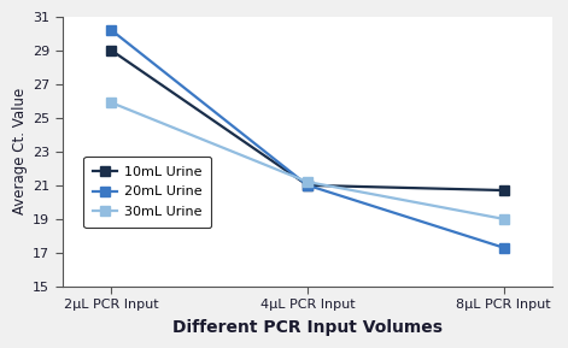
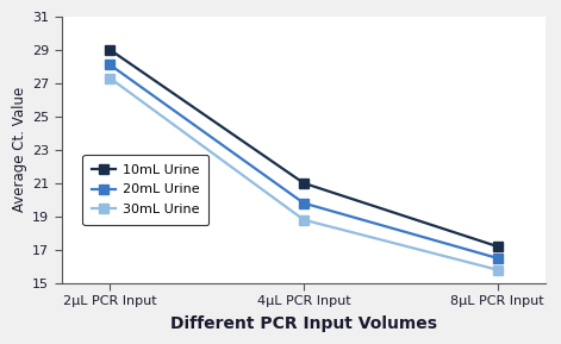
20mL Urine/2μL PCR Input: 30.2 -> 28.1
30mL Urine/2μL PCR Input: 25.9 -> 27.3
20mL Urine/4μL PCR Input: 21.0 -> 19.8
30mL Urine/4μL PCR Input: 21.2 -> 18.8
10mL Urine/8μL PCR Input: 20.7 -> 17.2
20mL Urine/8μL PCR Input: 17.3 -> 16.5
30mL Urine/8μL PCR Input: 19.0 -> 15.8
